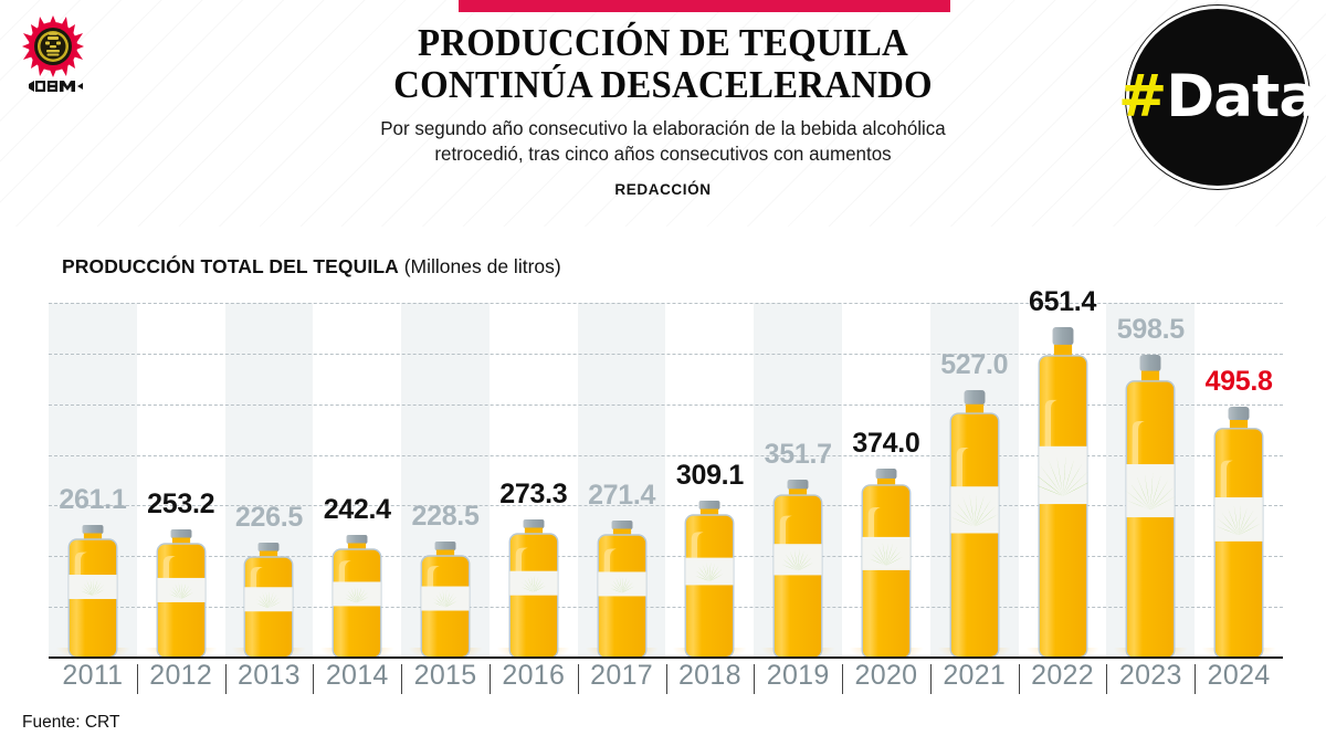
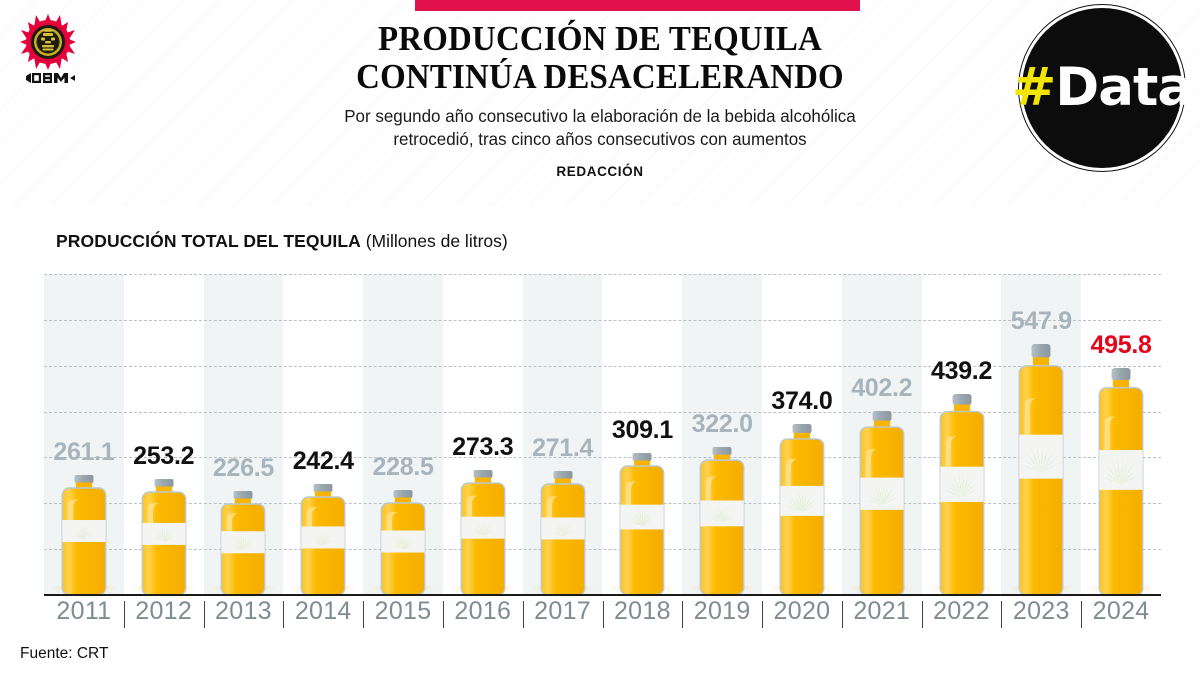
2019: 351.7 -> 322.0
2021: 527.0 -> 402.2
2022: 651.4 -> 439.2
2023: 598.5 -> 547.9
